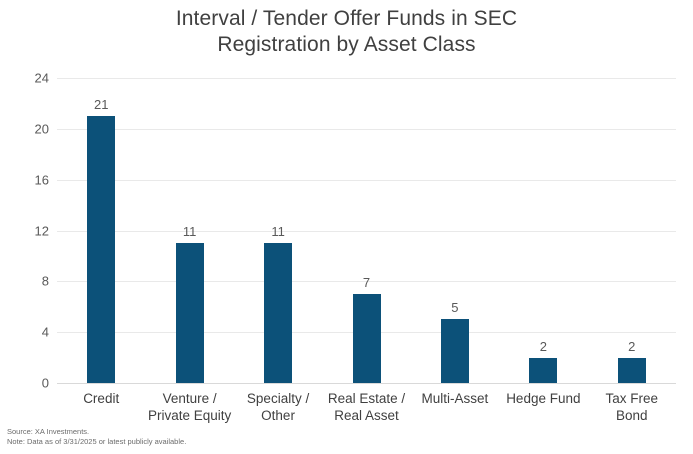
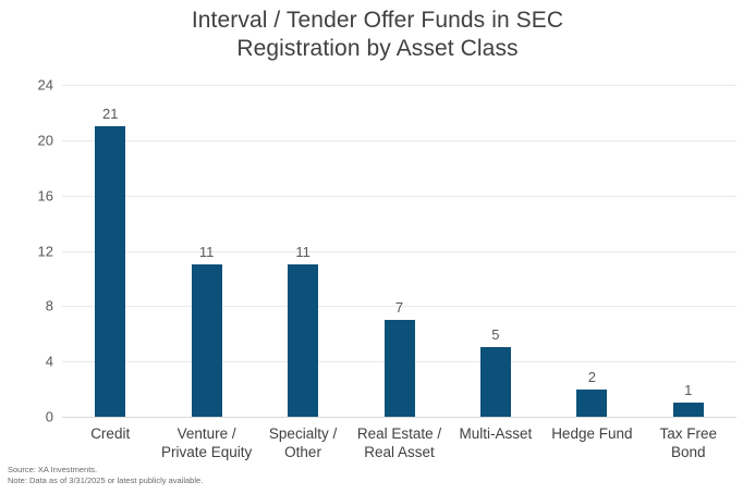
Tax Free Bond: 2 -> 1
